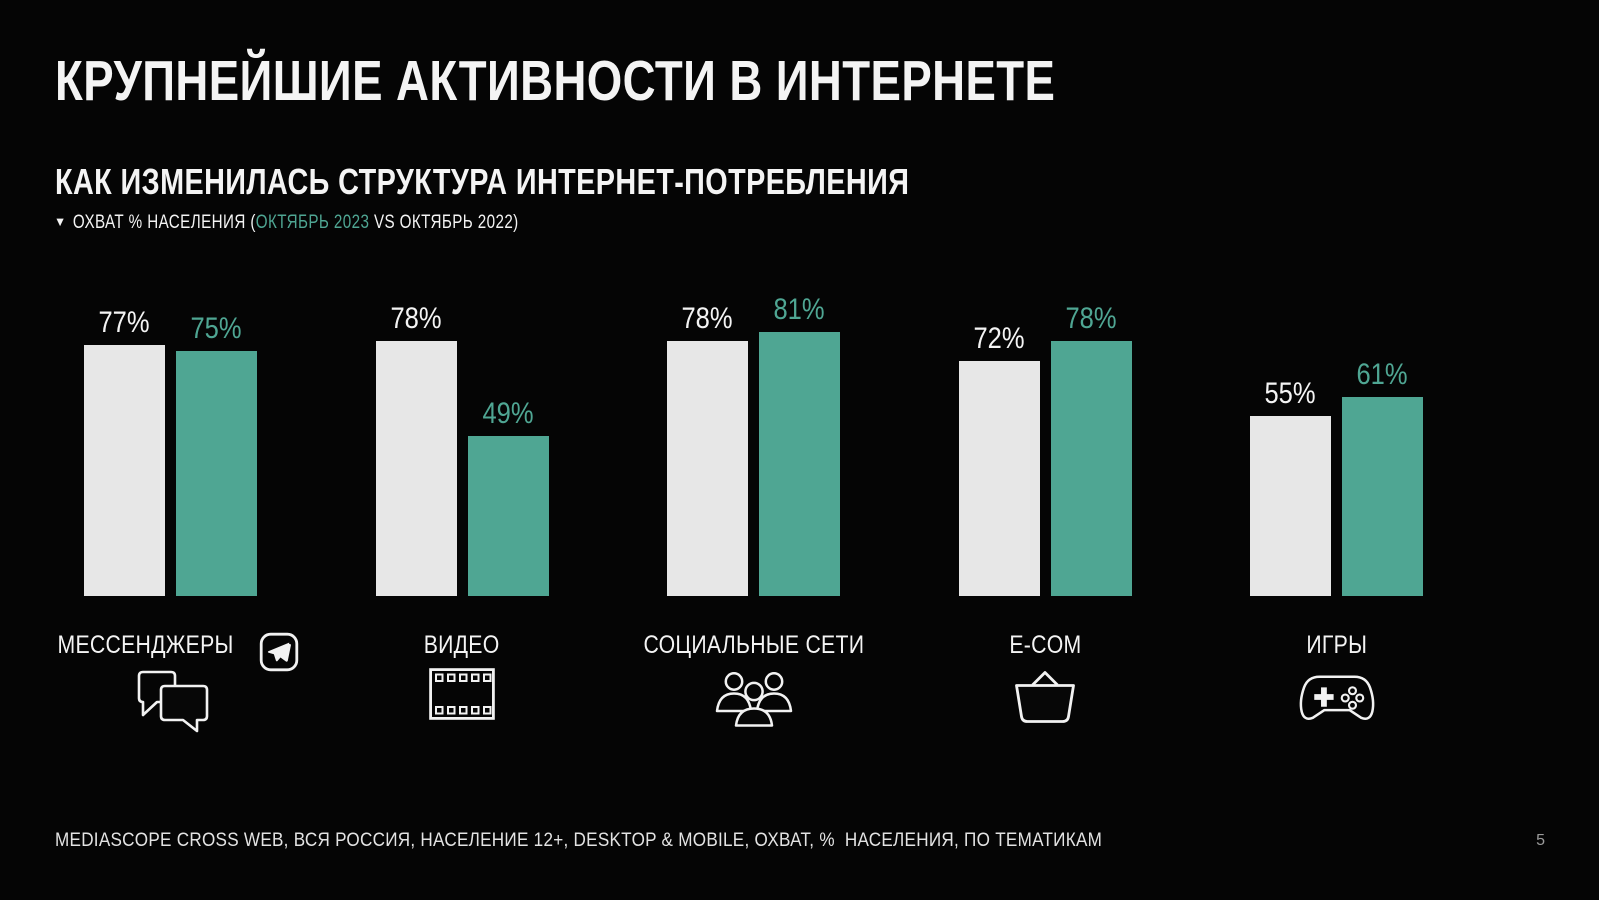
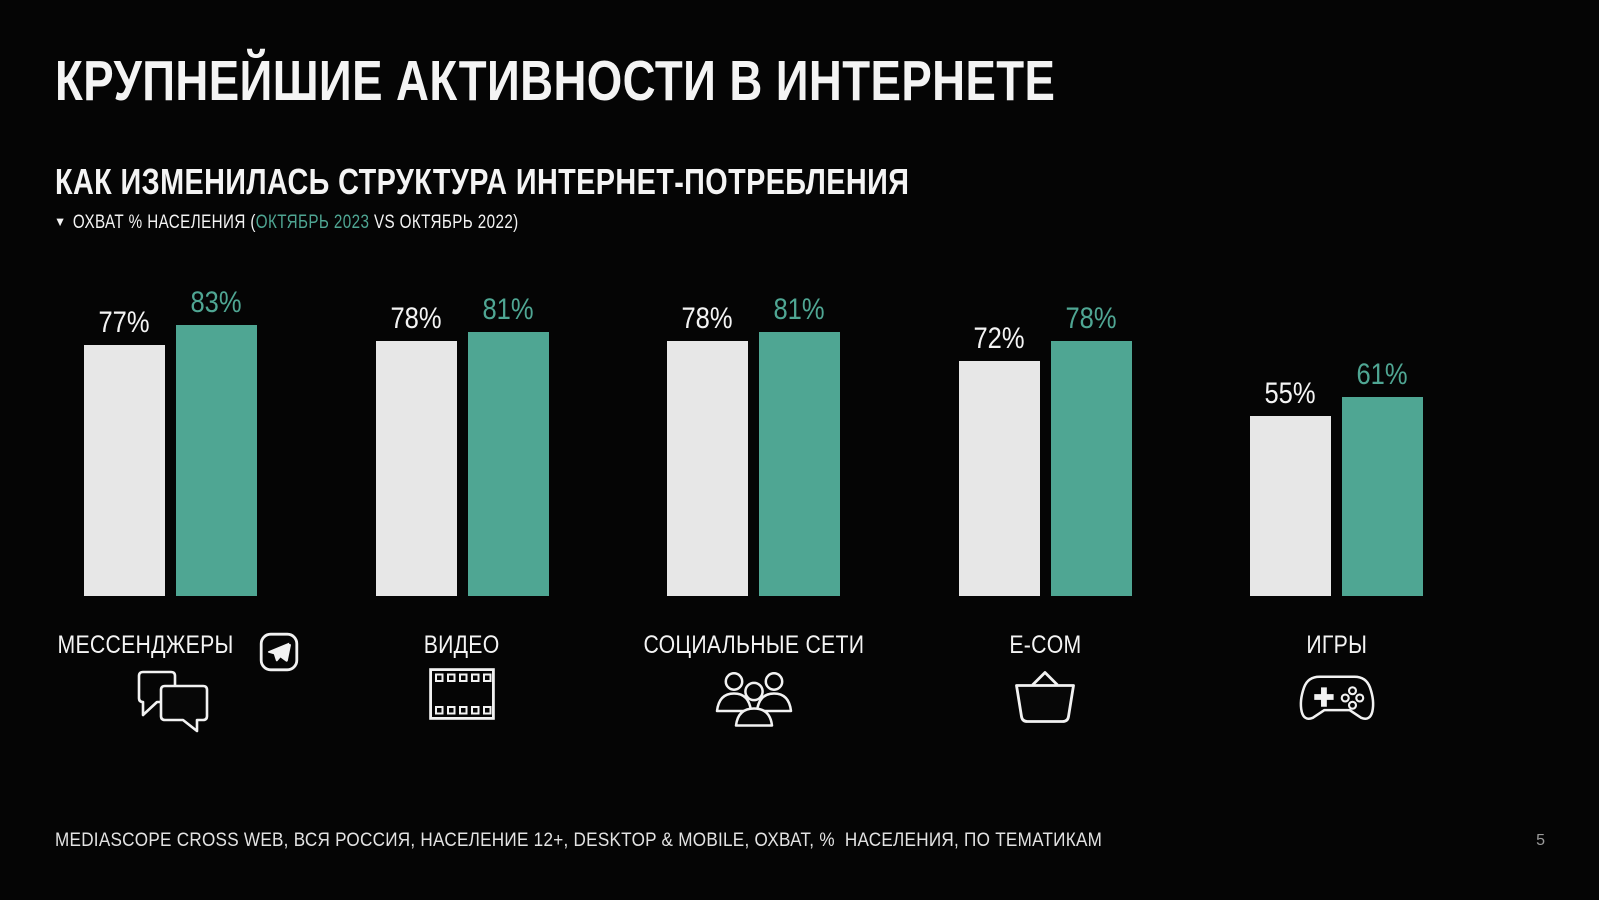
ОКТЯБРЬ 2023/МЕССЕНДЖЕРЫ: 75% -> 83%
ОКТЯБРЬ 2023/ВИДЕО: 49% -> 81%
